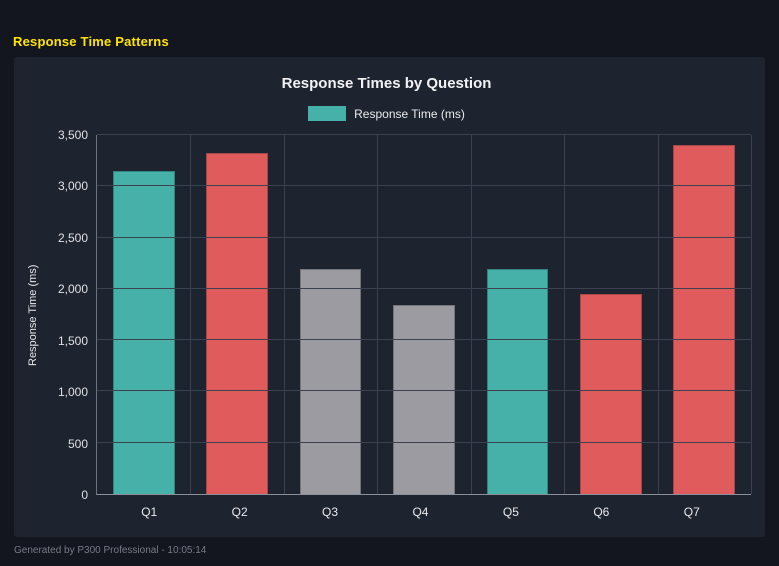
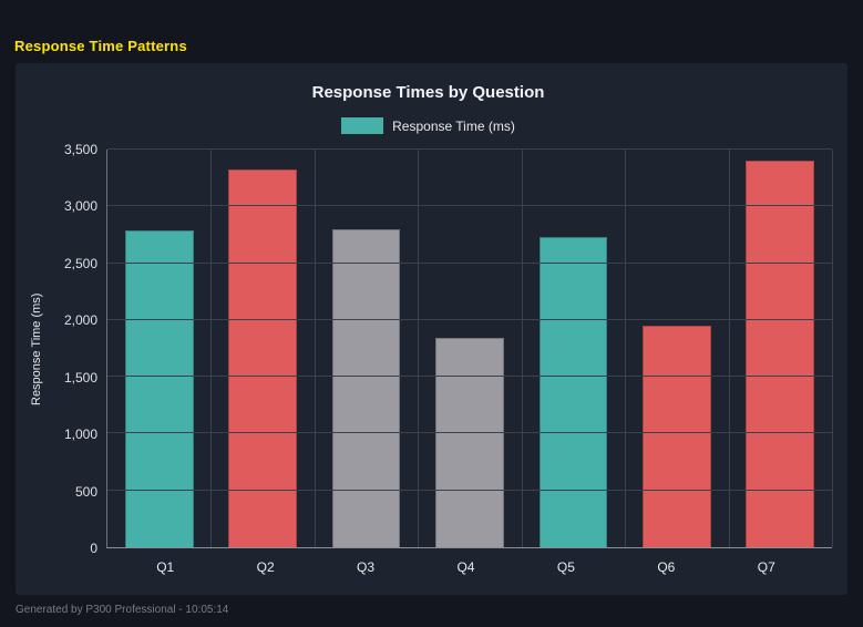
Q1: 3150 -> 2790
Q3: 2190 -> 2800
Q5: 2190 -> 2730
